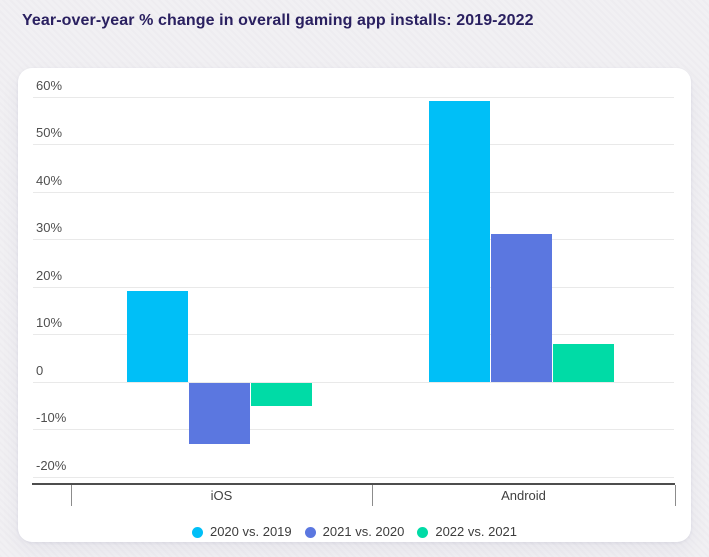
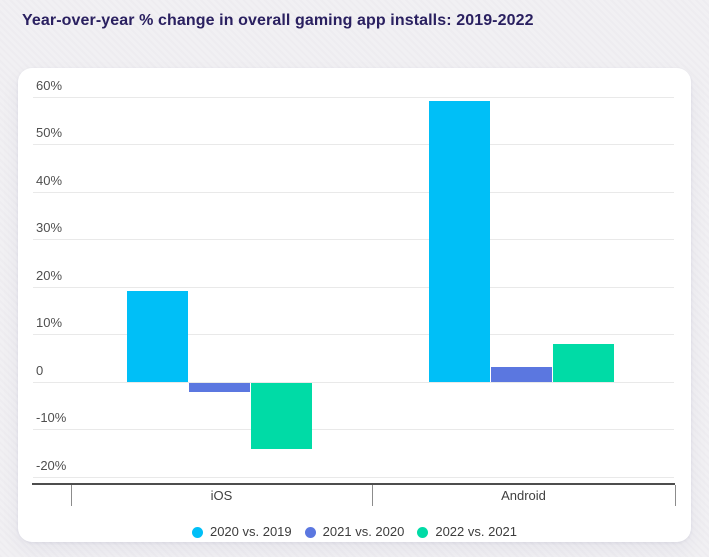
2021 vs. 2020/iOS: -13% -> -2%
2022 vs. 2021/iOS: -5% -> -14%
2021 vs. 2020/Android: 31% -> 3%
